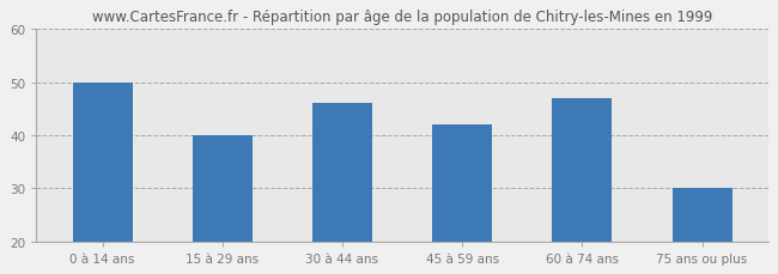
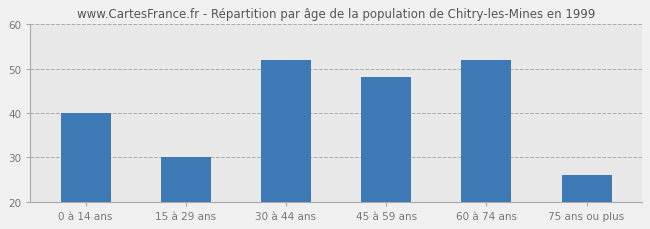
0 à 14 ans: 50 -> 40
15 à 29 ans: 40 -> 30
30 à 44 ans: 46 -> 52
45 à 59 ans: 42 -> 48
60 à 74 ans: 47 -> 52
75 ans ou plus: 30 -> 26
